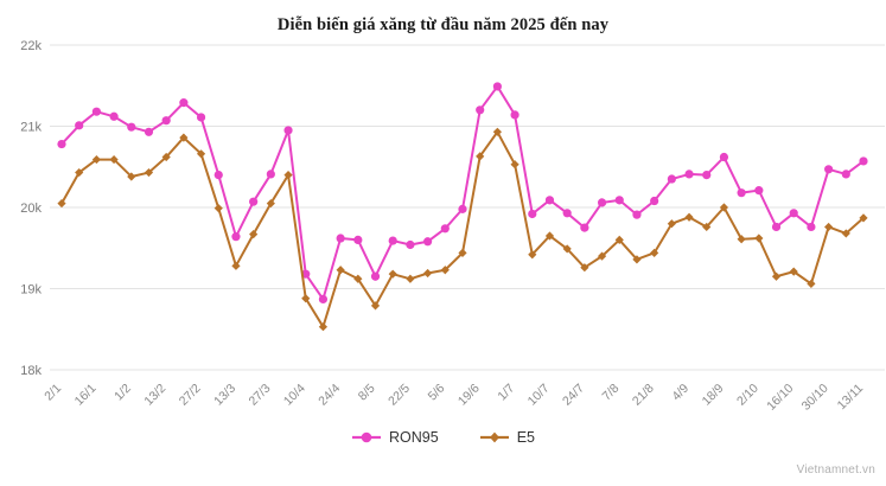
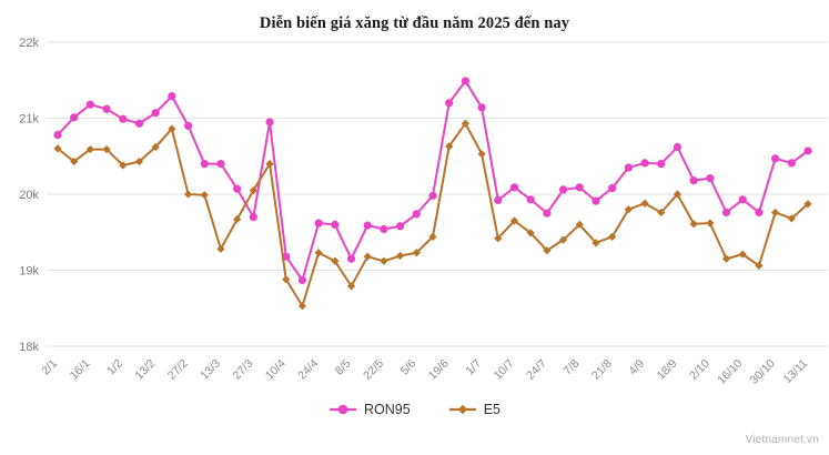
E5/2/1: 20.0k -> 20.6k
RON95/27/2: 21.1k -> 20.9k
E5/27/2: 20.7k -> 20.0k
RON95/13/3: 19.6k -> 20.4k
RON95/27/3: 20.4k -> 19.7k
